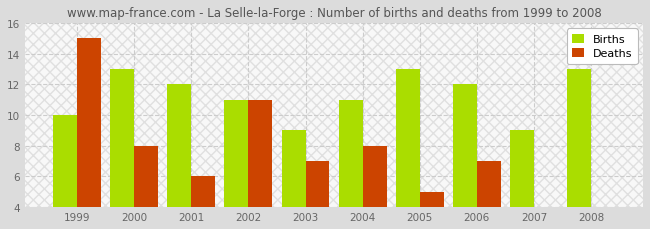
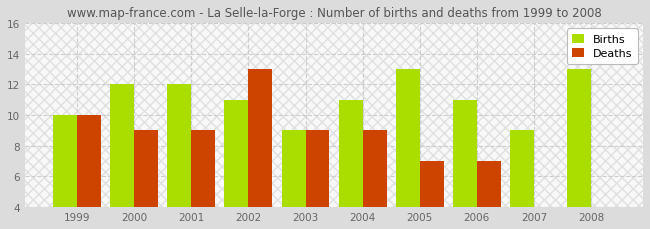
Deaths/1999: 15 -> 10
Births/2000: 13 -> 12
Deaths/2000: 8 -> 9
Deaths/2001: 6 -> 9
Deaths/2002: 11 -> 13
Deaths/2003: 7 -> 9
Deaths/2004: 8 -> 9
Deaths/2005: 5 -> 7
Births/2006: 12 -> 11
